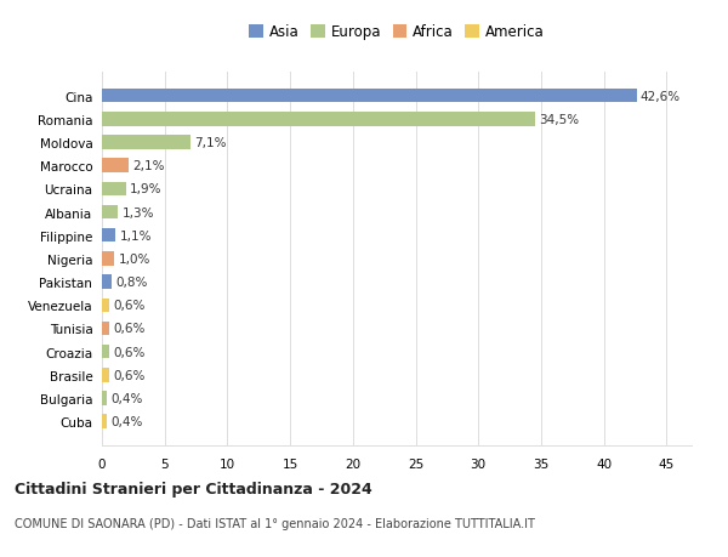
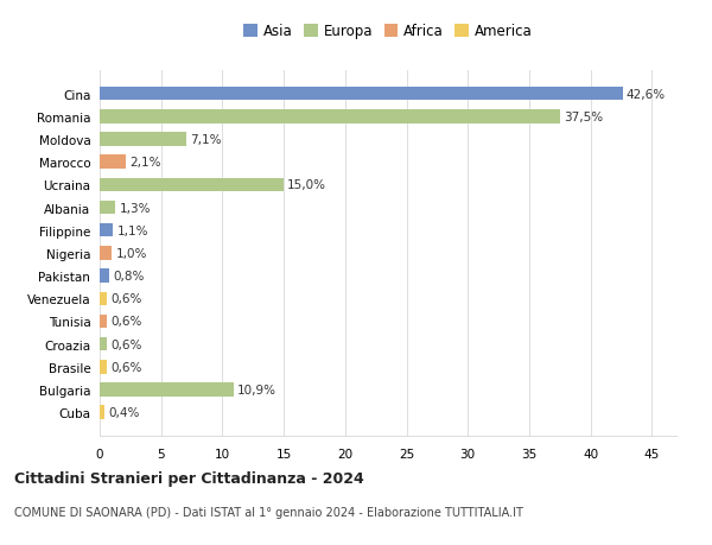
Romania: 34,5% -> 37,5%
Ucraina: 1,9% -> 15,0%
Bulgaria: 0,4% -> 10,9%
